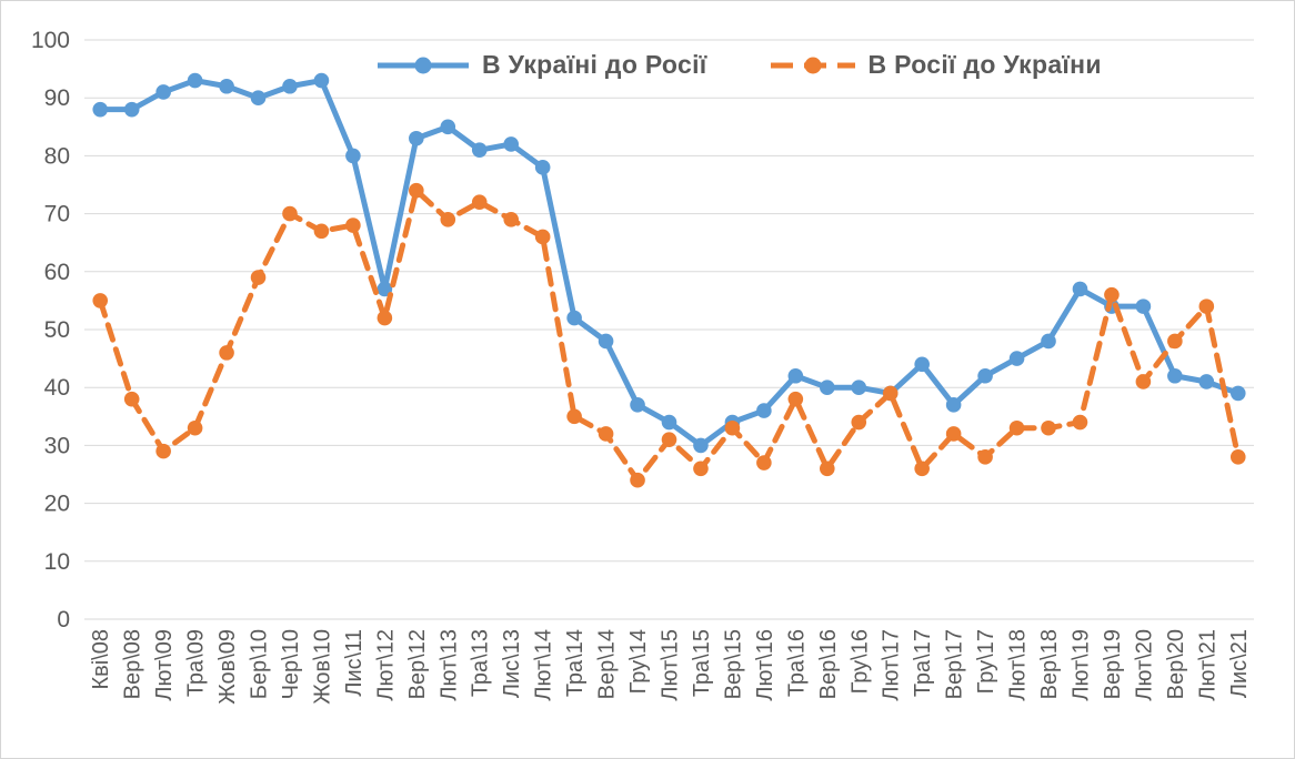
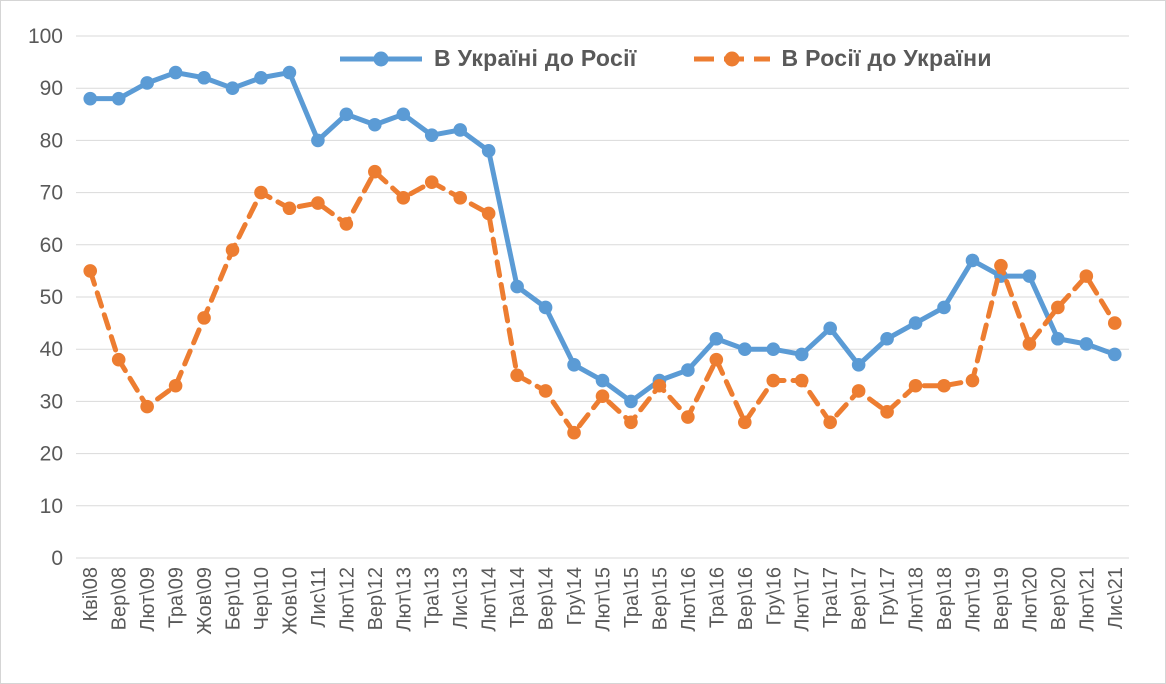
В Україні до Росії/Лют\12: 57 -> 85
В Росії до України/Лют\12: 52 -> 64
В Росії до України/Лют\17: 39 -> 34
В Росії до України/Лис\21: 28 -> 45
